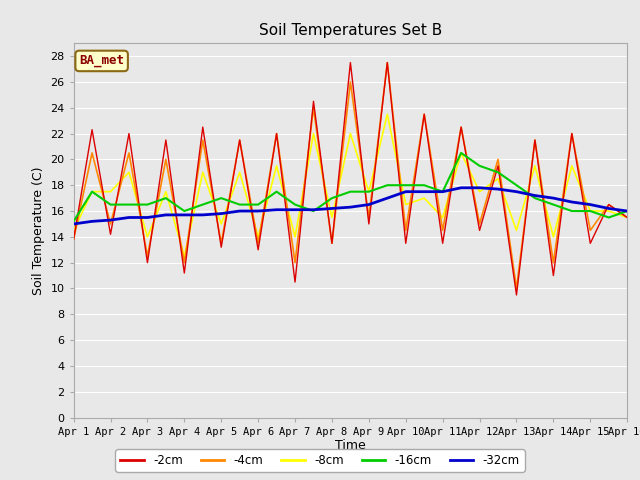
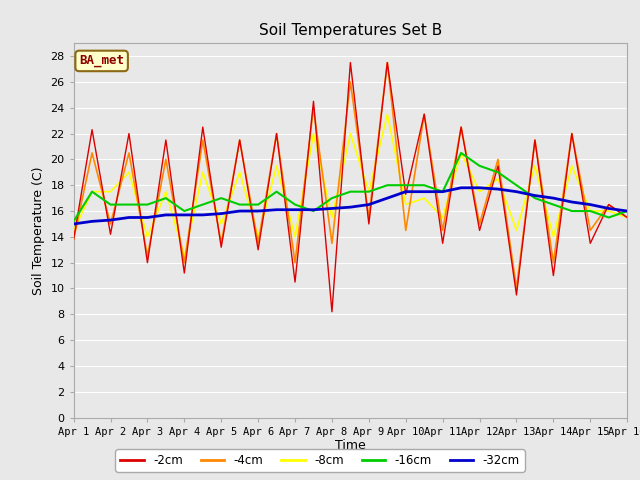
-2cm/Apr 8: 13.5 -> 8.2
-2cm/Apr 10: 13.5 -> 17.3
